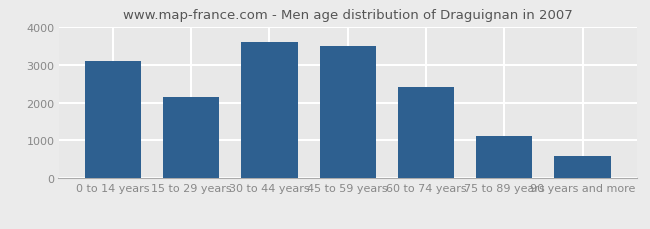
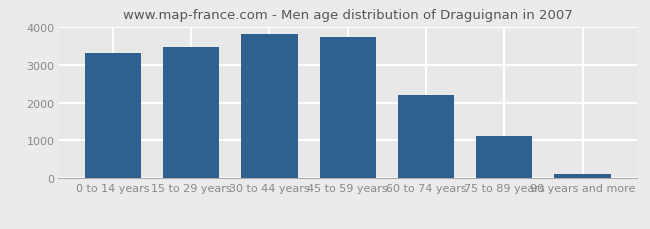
0 to 14 years: 3100 -> 3300
15 to 29 years: 2150 -> 3470
30 to 44 years: 3600 -> 3800
45 to 59 years: 3500 -> 3720
60 to 74 years: 2400 -> 2190
90 years and more: 600 -> 120
